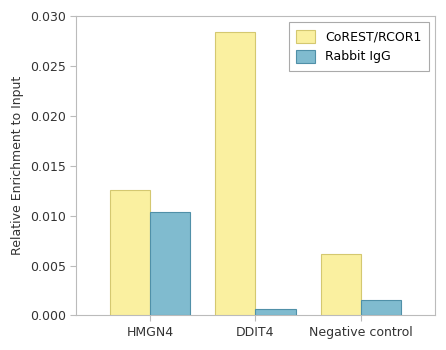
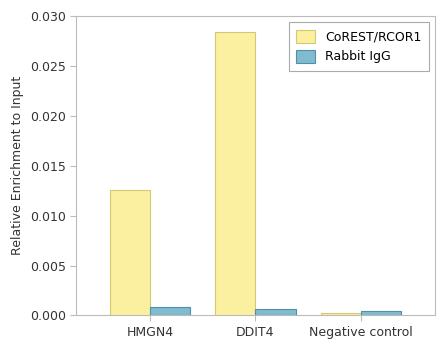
Rabbit IgG/HMGN4: 0.0104 -> 0.0008
CoREST/RCOR1/Negative control: 0.0062 -> 0.0003
Rabbit IgG/Negative control: 0.0016 -> 0.0004
